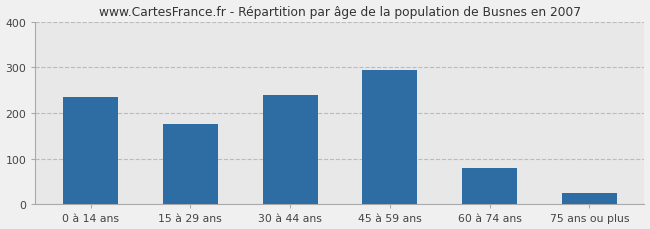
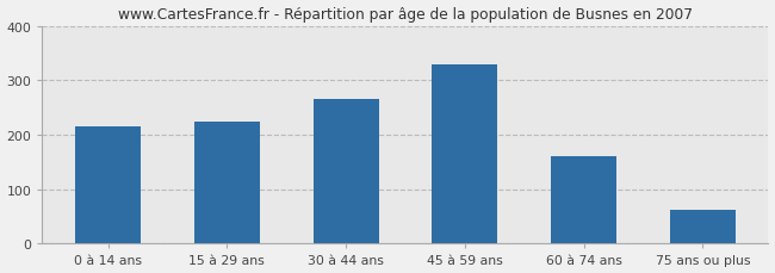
0 à 14 ans: 235 -> 215
15 à 29 ans: 175 -> 225
30 à 44 ans: 240 -> 265
45 à 59 ans: 295 -> 330
60 à 74 ans: 80 -> 160
75 ans ou plus: 25 -> 62
